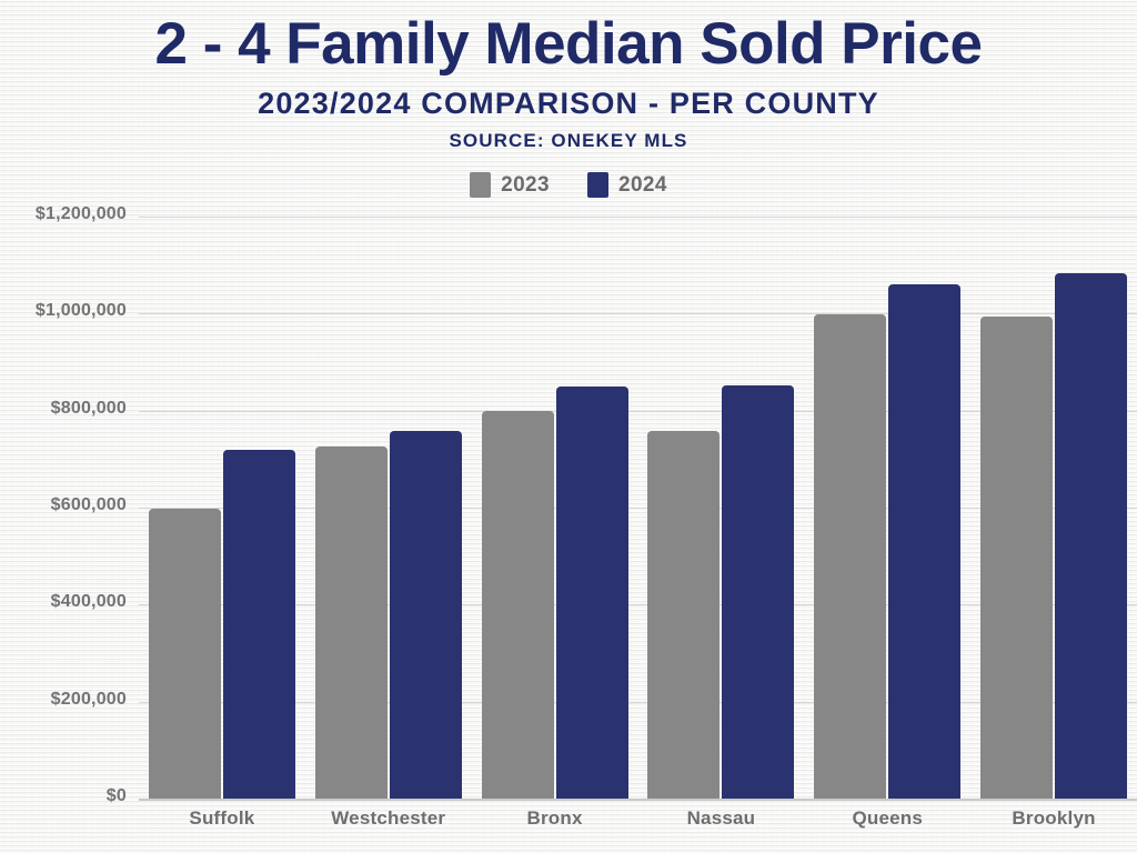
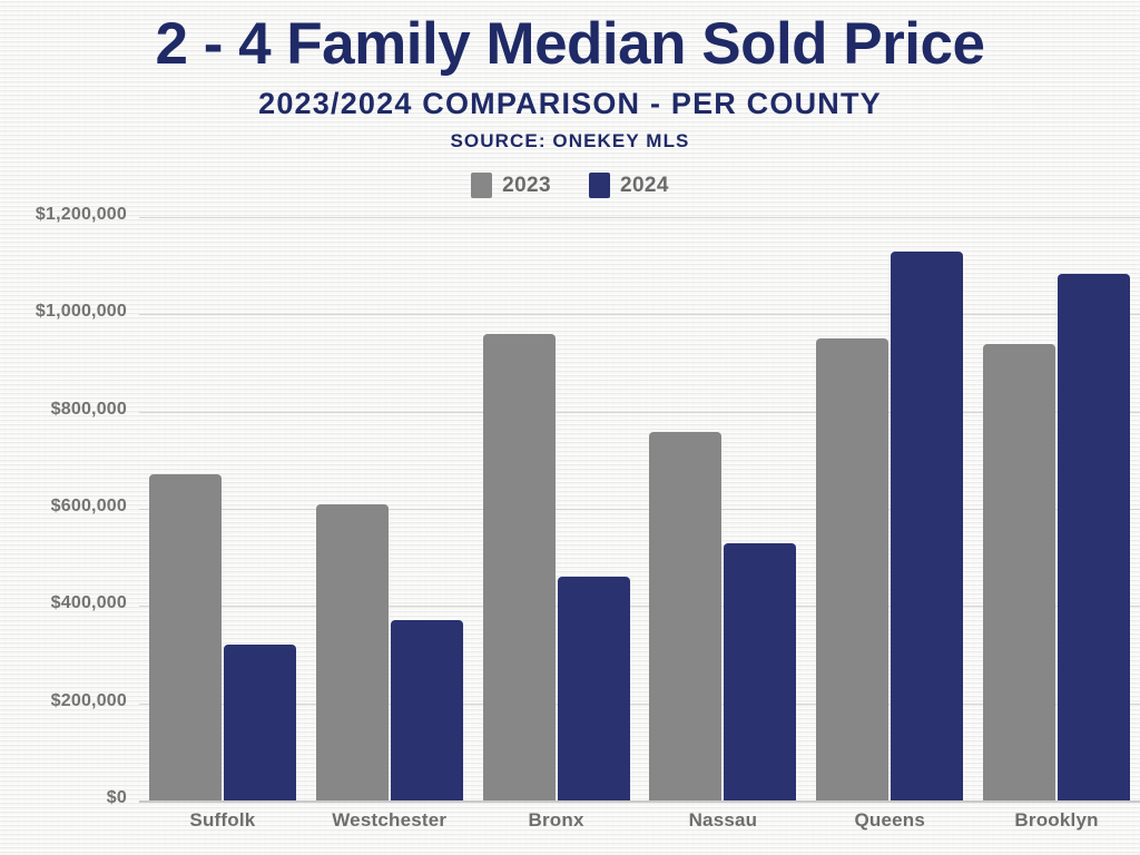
2023/Suffolk: $600000 -> $670000
2024/Suffolk: $720000 -> $320000
2023/Westchester: $730000 -> $610000
2024/Westchester: $760000 -> $370000
2023/Bronx: $800000 -> $960000
2024/Bronx: $850000 -> $460000
2024/Nassau: $850000 -> $530000
2023/Queens: $1000000 -> $950000
2024/Queens: $1060000 -> $1130000
2023/Brooklyn: $990000 -> $940000
